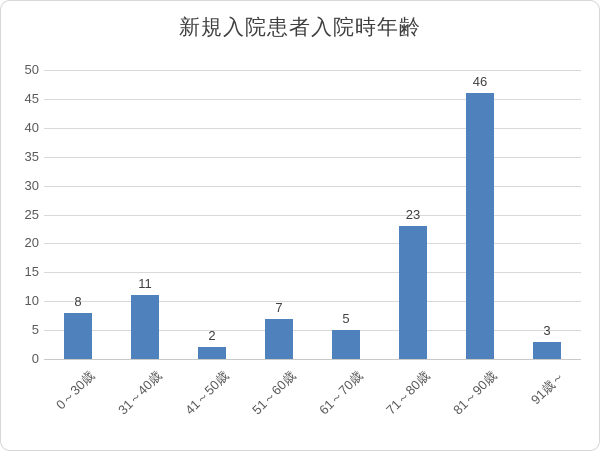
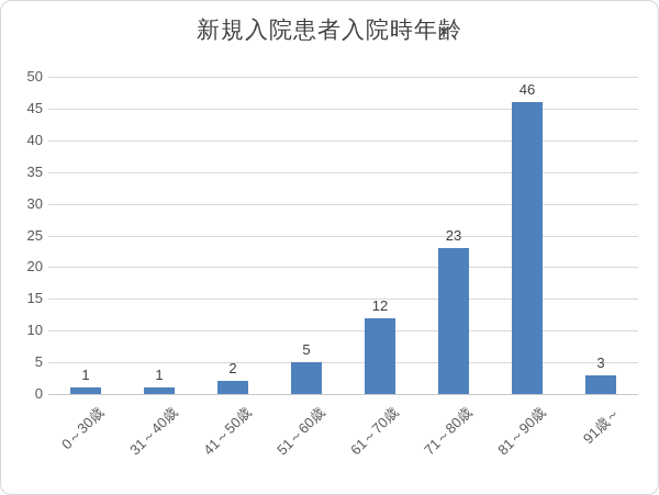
0～30歳: 8 -> 1
31～40歳: 11 -> 1
51～60歳: 7 -> 5
61～70歳: 5 -> 12
